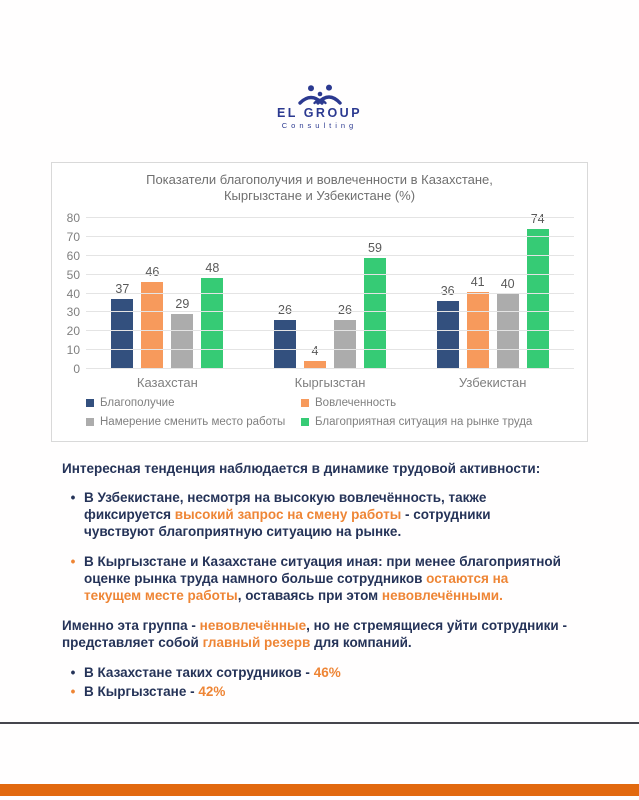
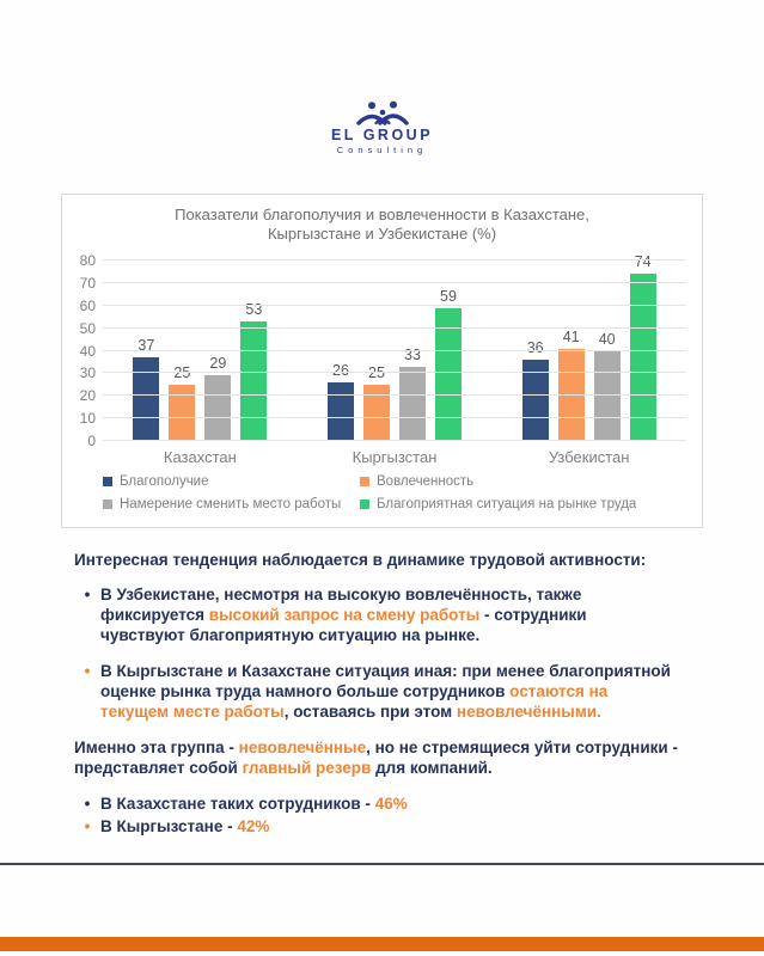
Вовлеченность/Казахстан: 46 -> 25
Благоприятная ситуация на рынке труда/Казахстан: 48 -> 53
Вовлеченность/Кыргызстан: 4 -> 25
Намерение сменить место работы/Кыргызстан: 26 -> 33
